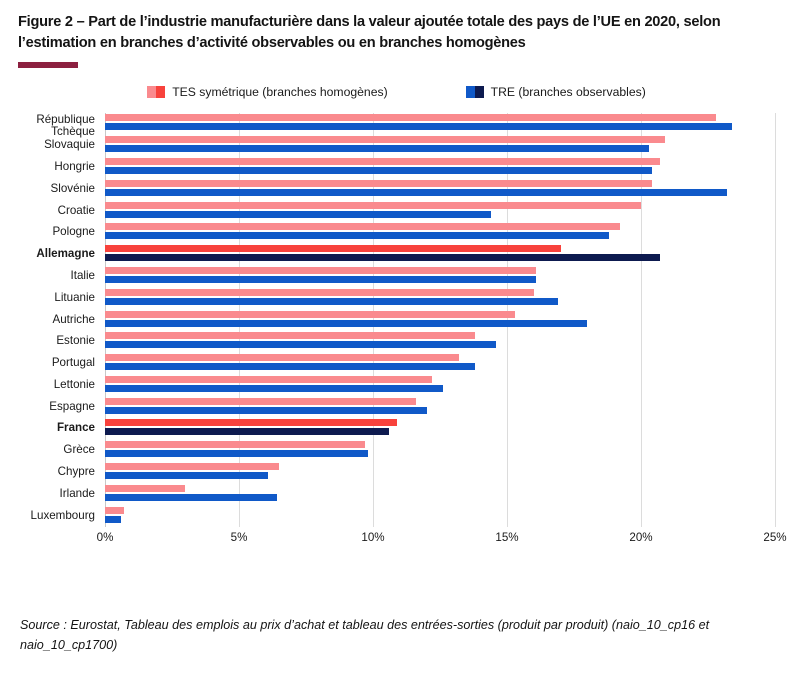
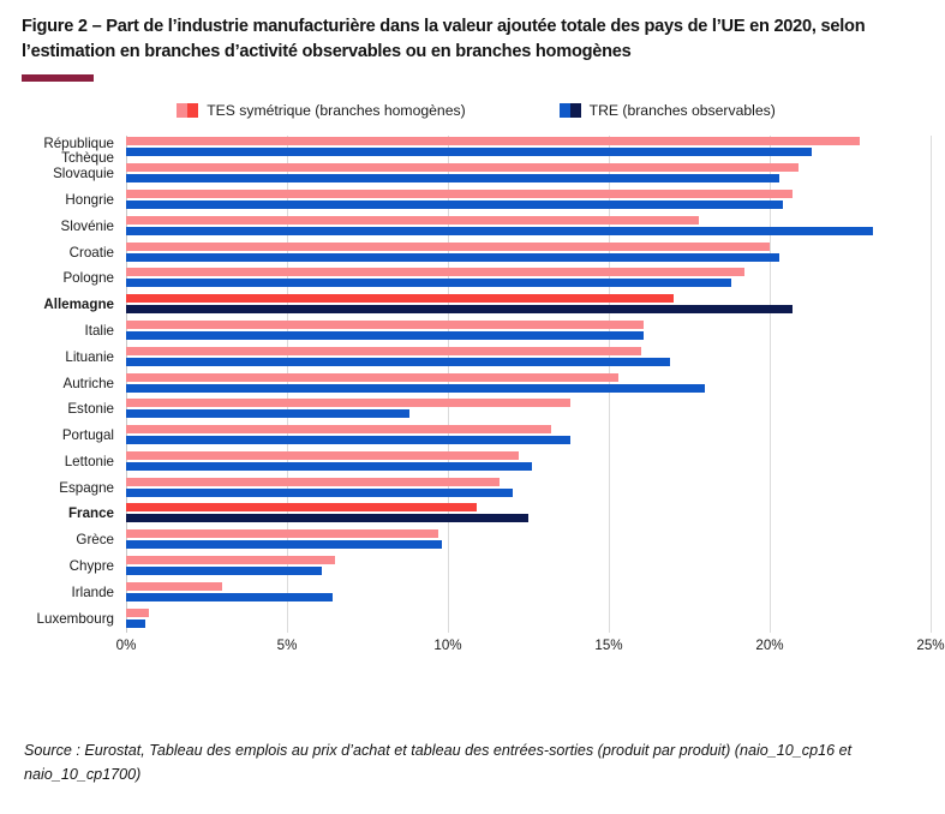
TRE (branches observables)/République Tchèque: 23.4% -> 21.3%
TES symétrique (branches homogènes)/Slovénie: 20.4% -> 17.8%
TRE (branches observables)/Croatie: 14.4% -> 20.3%
TRE (branches observables)/Estonie: 14.6% -> 8.8%
TRE (branches observables)/France: 10.6% -> 12.5%
